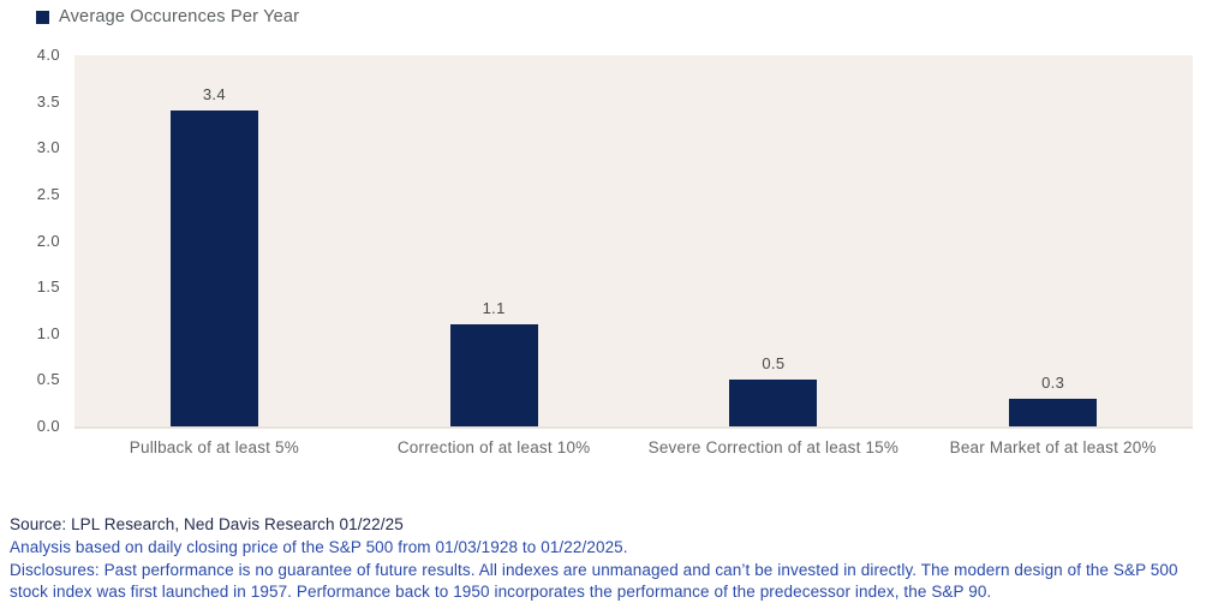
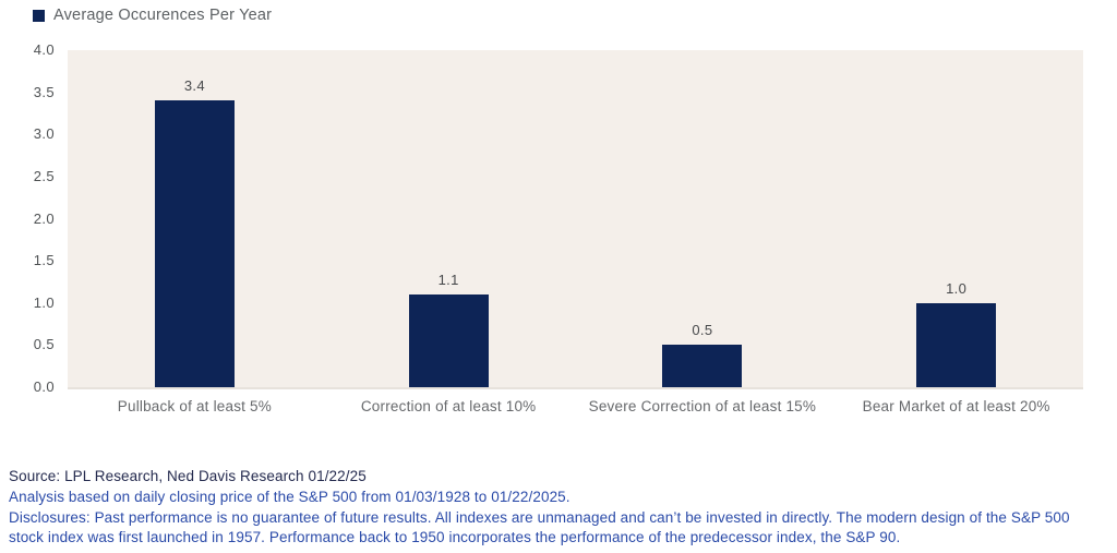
Bear Market of at least 20%: 0.3 -> 1.0
